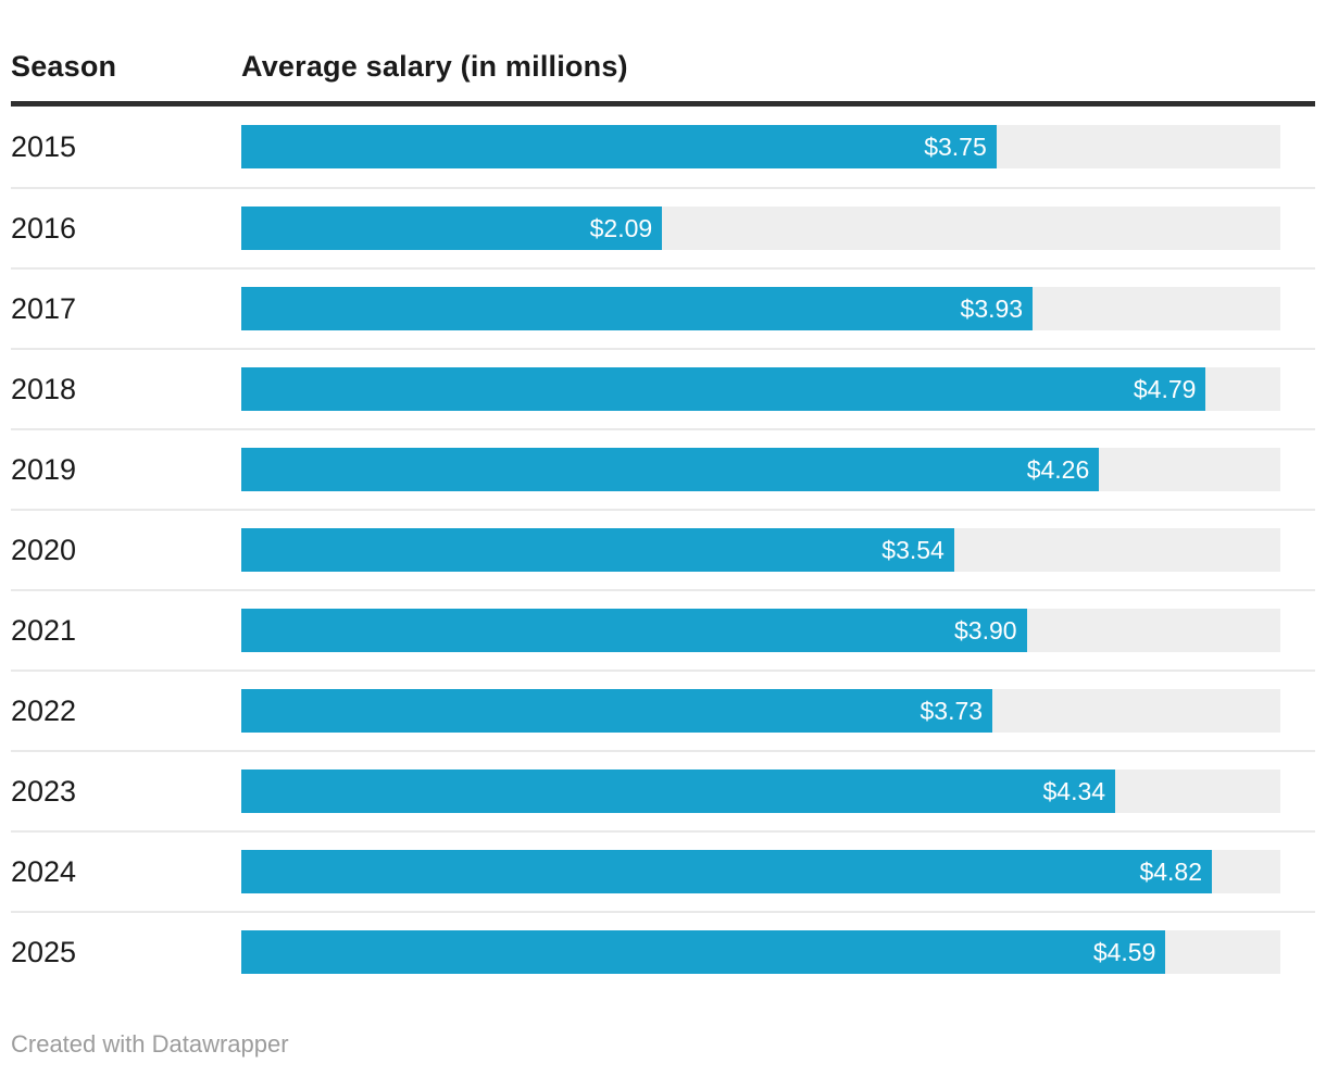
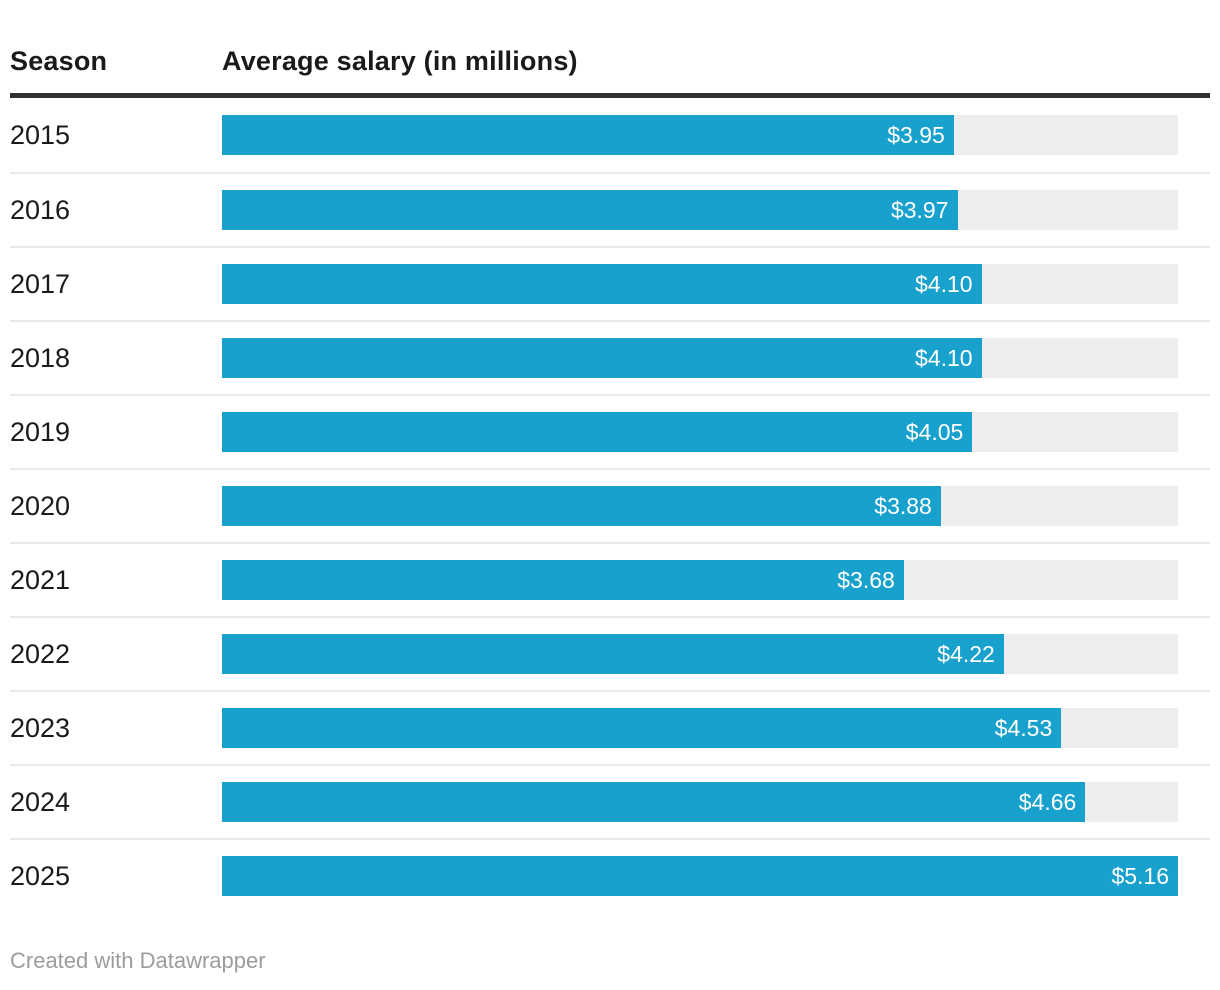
2015: $3.75 -> $3.95
2016: $2.09 -> $3.97
2017: $3.93 -> $4.10
2018: $4.79 -> $4.10
2019: $4.26 -> $4.05
2020: $3.54 -> $3.88
2021: $3.90 -> $3.68
2022: $3.73 -> $4.22
2023: $4.34 -> $4.53
2024: $4.82 -> $4.66
2025: $4.59 -> $5.16
